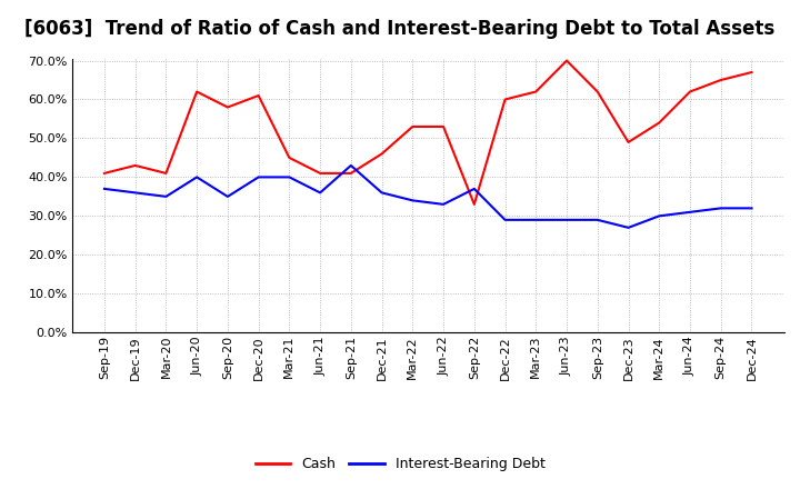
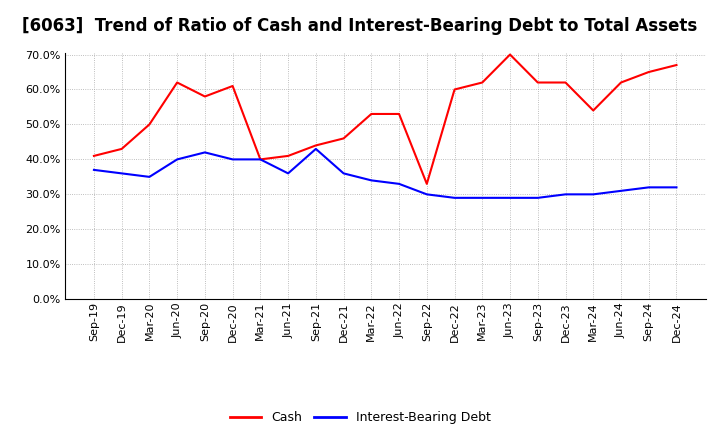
Cash/Mar-20: 41% -> 50%
Interest-Bearing Debt/Sep-20: 35% -> 42%
Cash/Mar-21: 45% -> 40%
Cash/Sep-21: 41% -> 44%
Interest-Bearing Debt/Sep-22: 37% -> 30%
Cash/Dec-23: 49% -> 62%
Interest-Bearing Debt/Dec-23: 27% -> 30%
